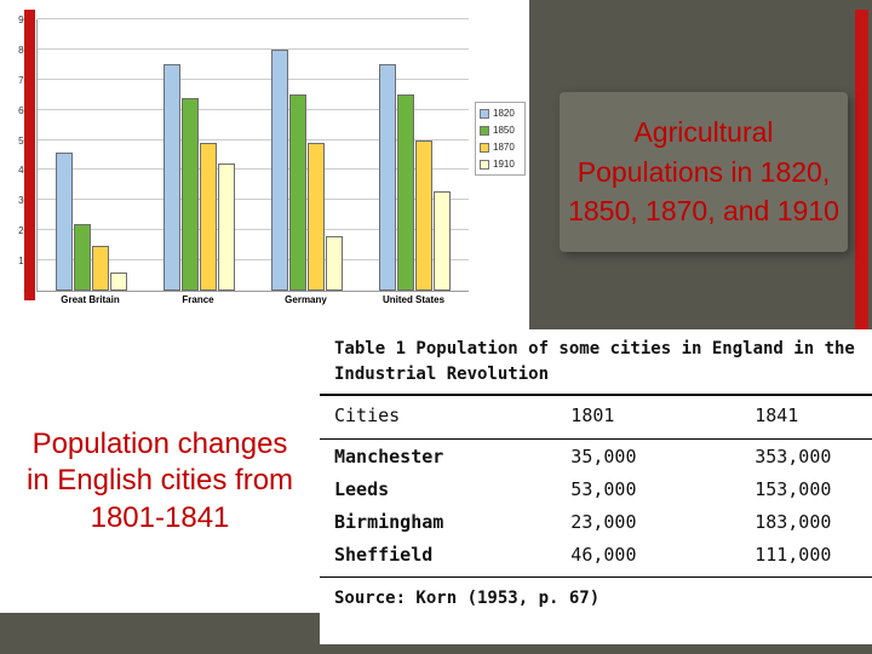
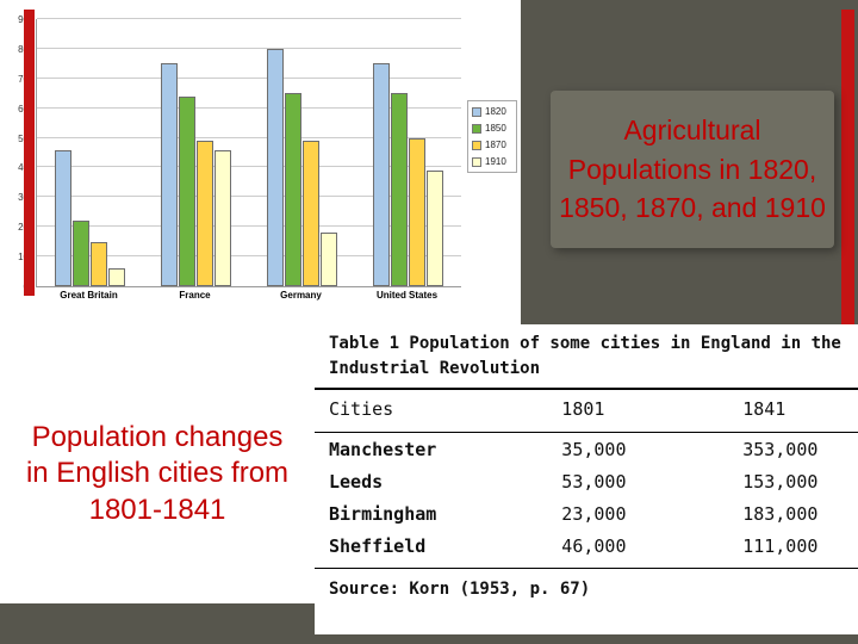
1910/France: 42 -> 46
1910/United States: 33 -> 39
